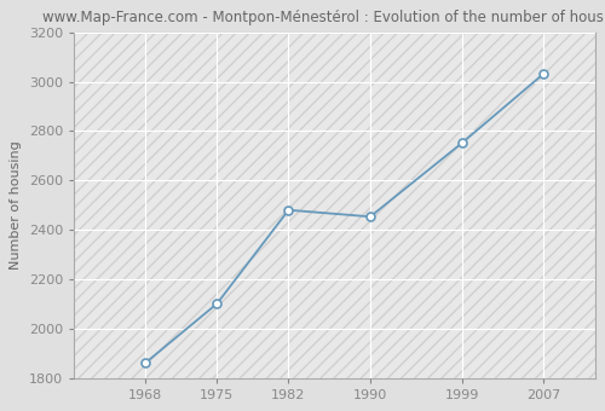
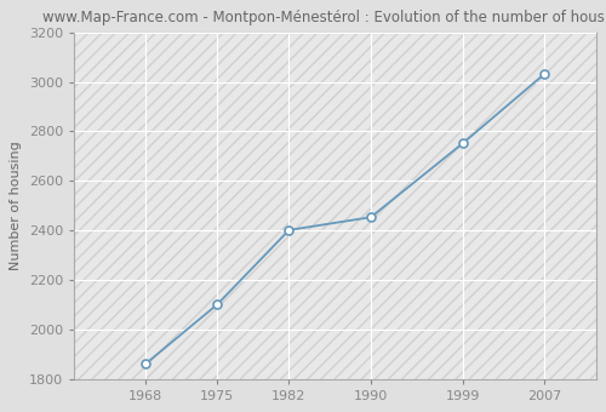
1982: 2480 -> 2401
